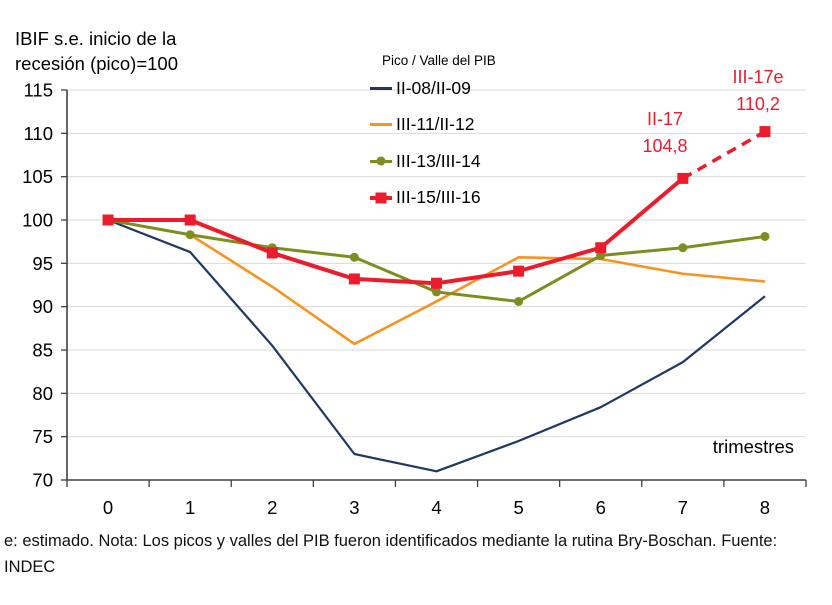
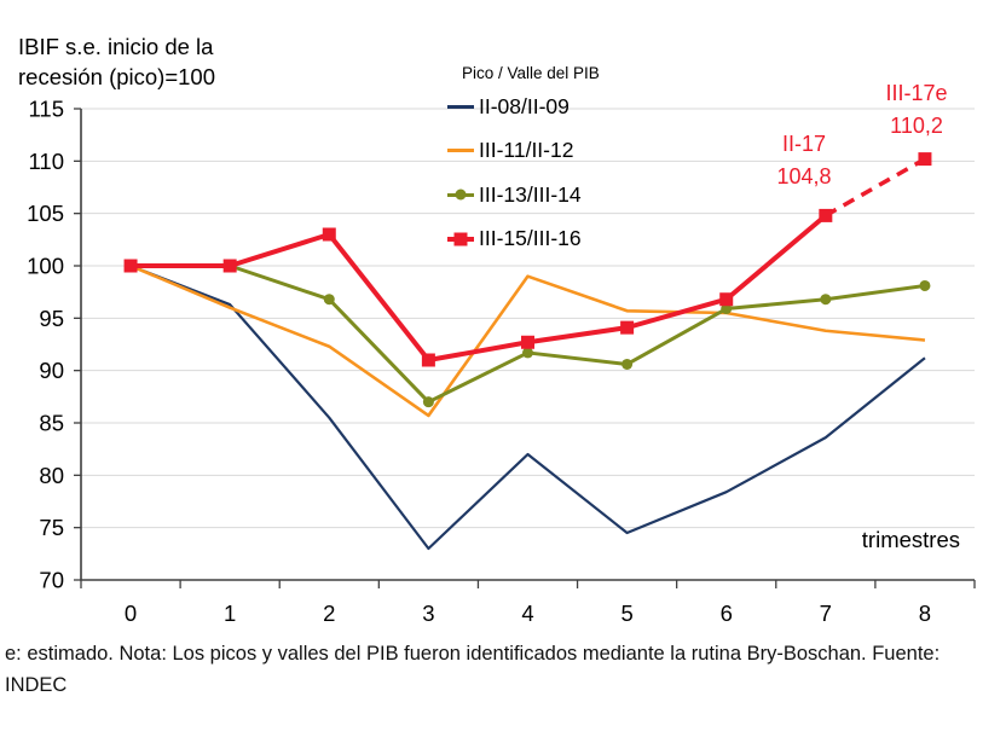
III-11/II-12/1: 98 -> 96
III-13/III-14/1: 98 -> 100
III-15/III-16/2: 96 -> 103
III-13/III-14/3: 96 -> 87
III-15/III-16/3: 93 -> 91
II-08/II-09/4: 71 -> 82
III-11/II-12/4: 91 -> 99
